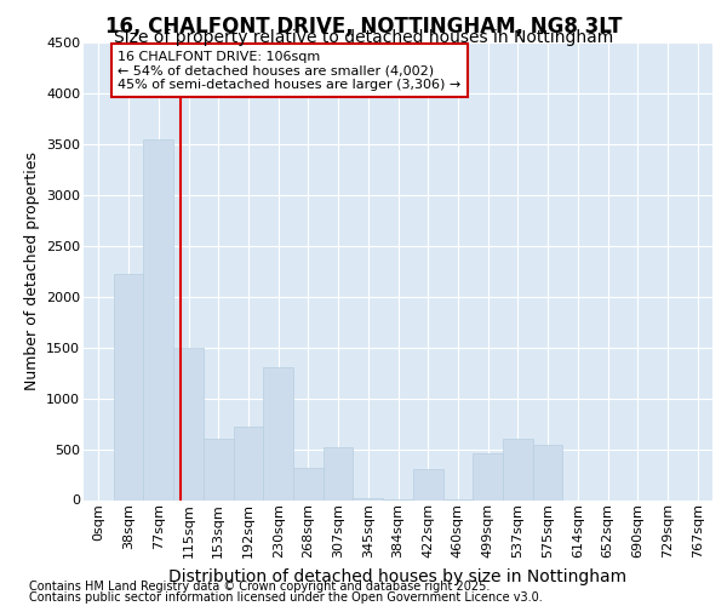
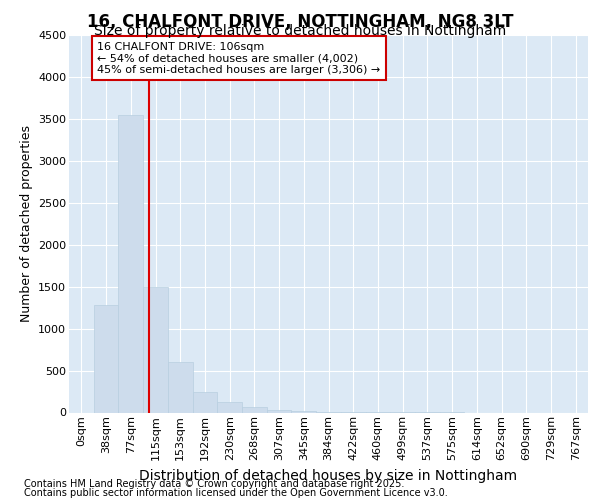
38sqm: 2220 -> 1280
192sqm: 720 -> 250
230sqm: 1300 -> 130
268sqm: 320 -> 70
307sqm: 520 -> 30
422sqm: 300 -> 0
499sqm: 460 -> 0
537sqm: 600 -> 0
575sqm: 540 -> 0
